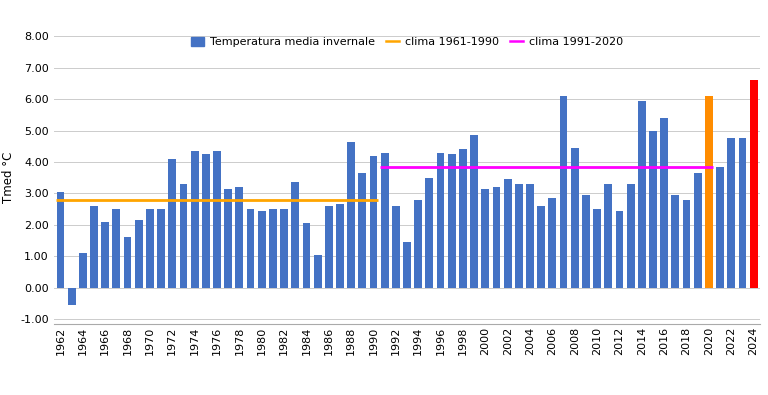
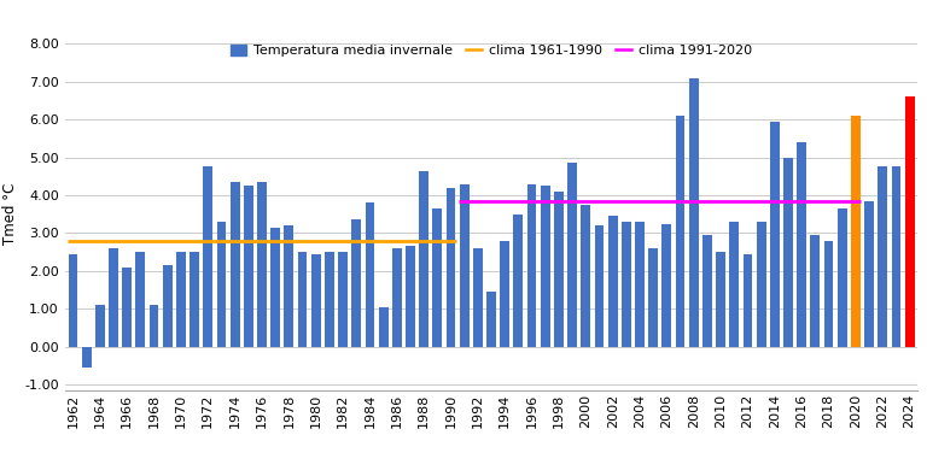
1962: 3.05 -> 2.45
1968: 1.60 -> 1.10
1972: 4.10 -> 4.75
1984: 2.05 -> 3.80
1998: 4.40 -> 4.10
2000: 3.15 -> 3.75
2006: 2.85 -> 3.25
2008: 4.45 -> 7.10
